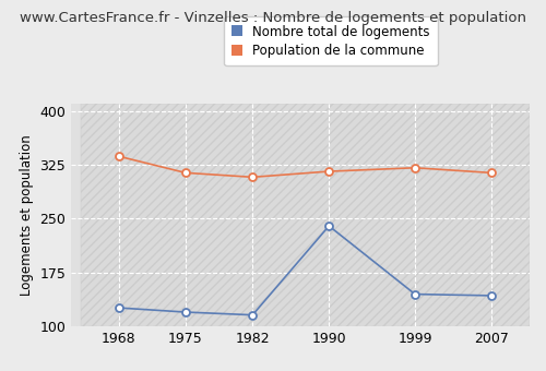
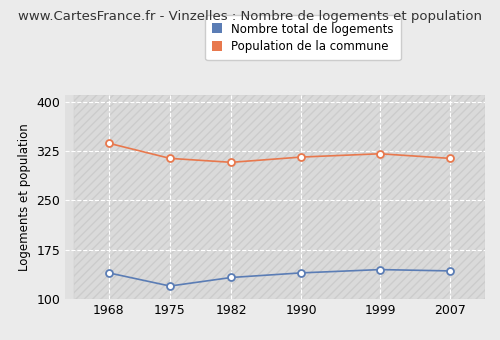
Nombre total de logements/1968: 126 -> 140
Nombre total de logements/1982: 116 -> 133
Nombre total de logements/1990: 240 -> 140
